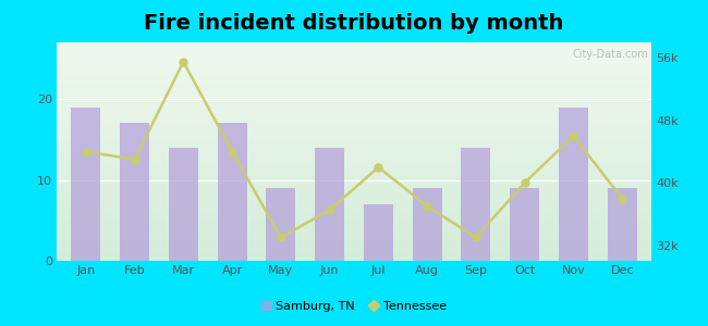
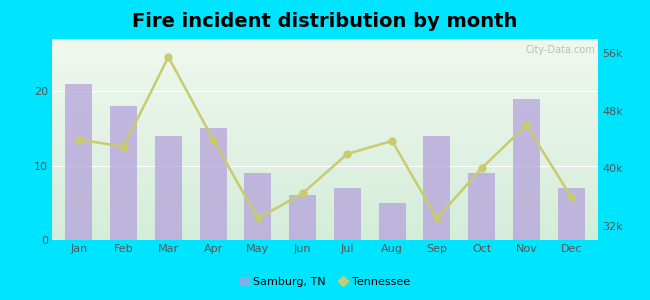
Samburg, TN/Jan: 19 -> 21
Samburg, TN/Feb: 17 -> 18
Samburg, TN/Apr: 17 -> 15
Samburg, TN/Jun: 14 -> 6
Samburg, TN/Aug: 9 -> 5
Tennessee/Aug: 37.0k -> 43.8k
Samburg, TN/Dec: 9 -> 7
Tennessee/Dec: 38.0k -> 36.0k
